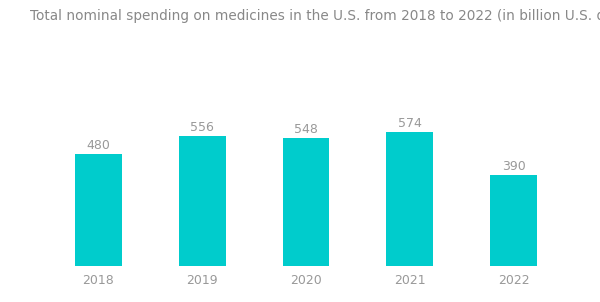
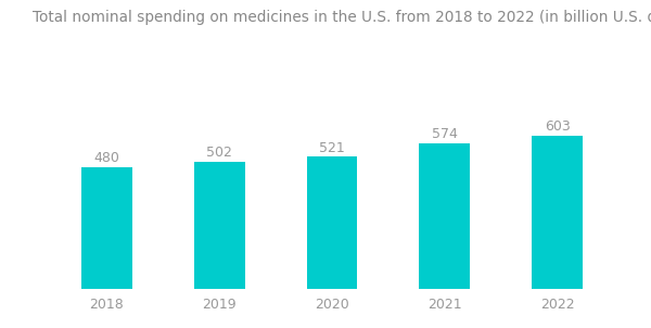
2019: 556 -> 502
2020: 548 -> 521
2022: 390 -> 603
